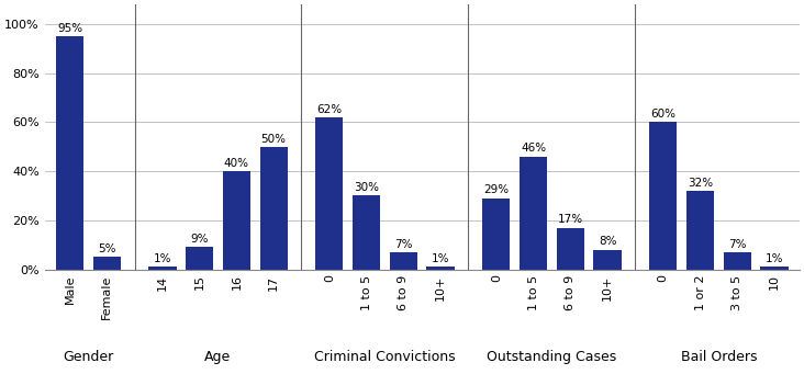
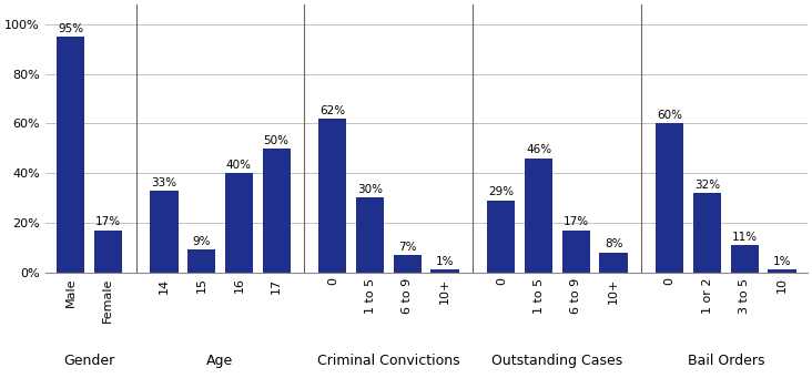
Female: 5% -> 17%
14: 1% -> 33%
3 to 5: 7% -> 11%
